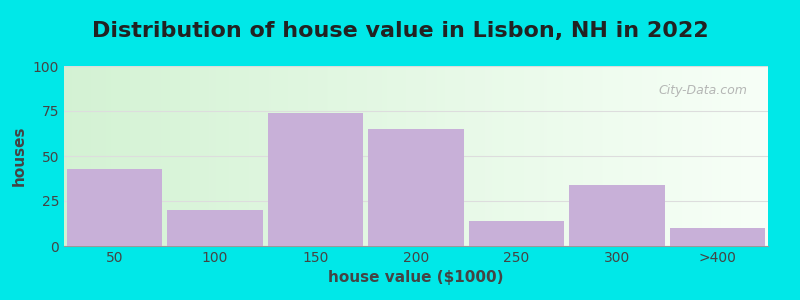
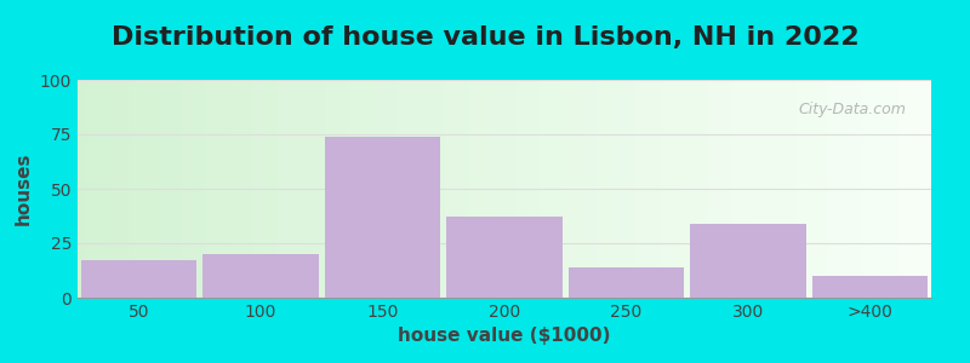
50: 43 -> 17
200: 65 -> 37
